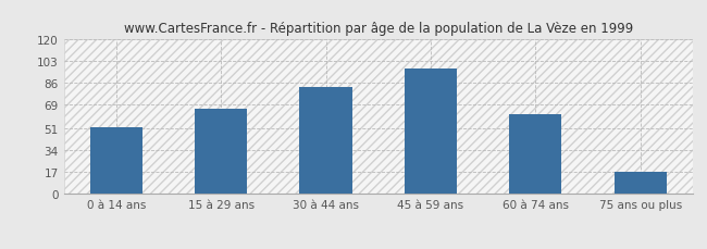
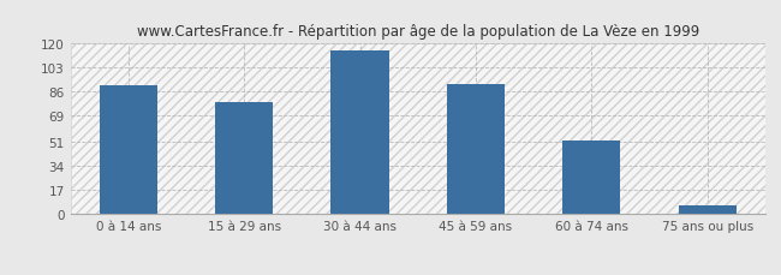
0 à 14 ans: 52 -> 90
15 à 29 ans: 66 -> 79
30 à 44 ans: 83 -> 115
45 à 59 ans: 97 -> 91
60 à 74 ans: 62 -> 52
75 ans ou plus: 17 -> 6
